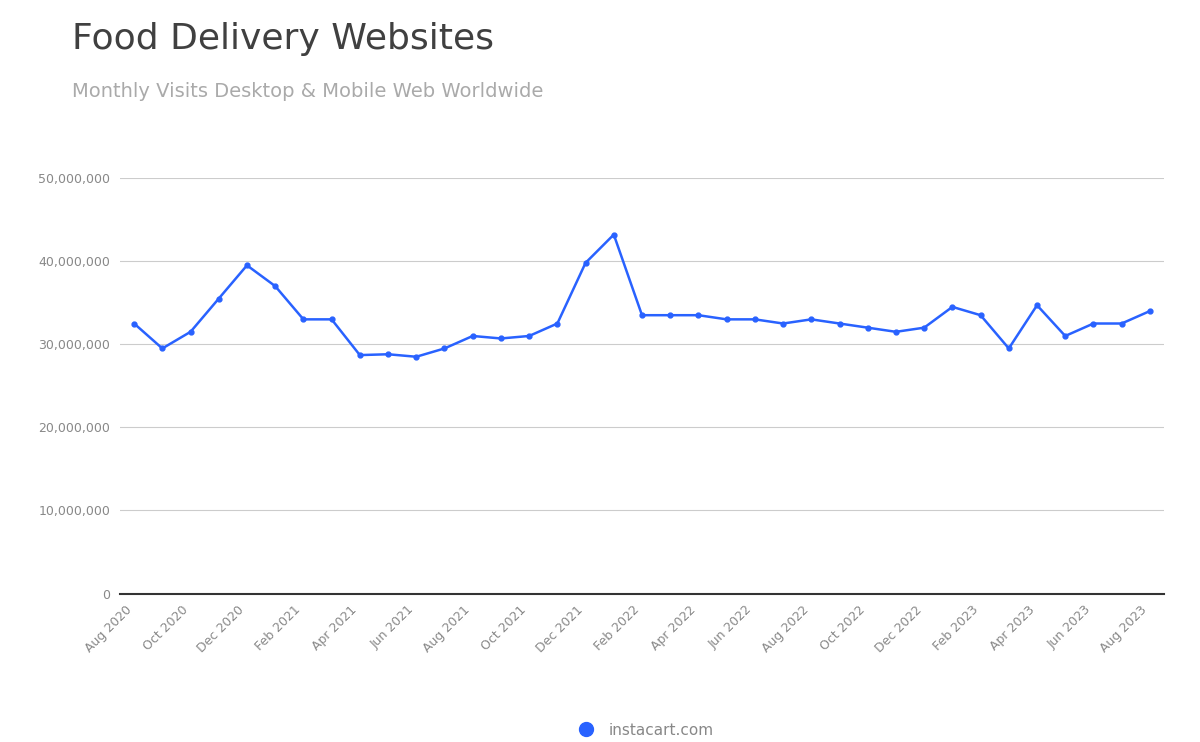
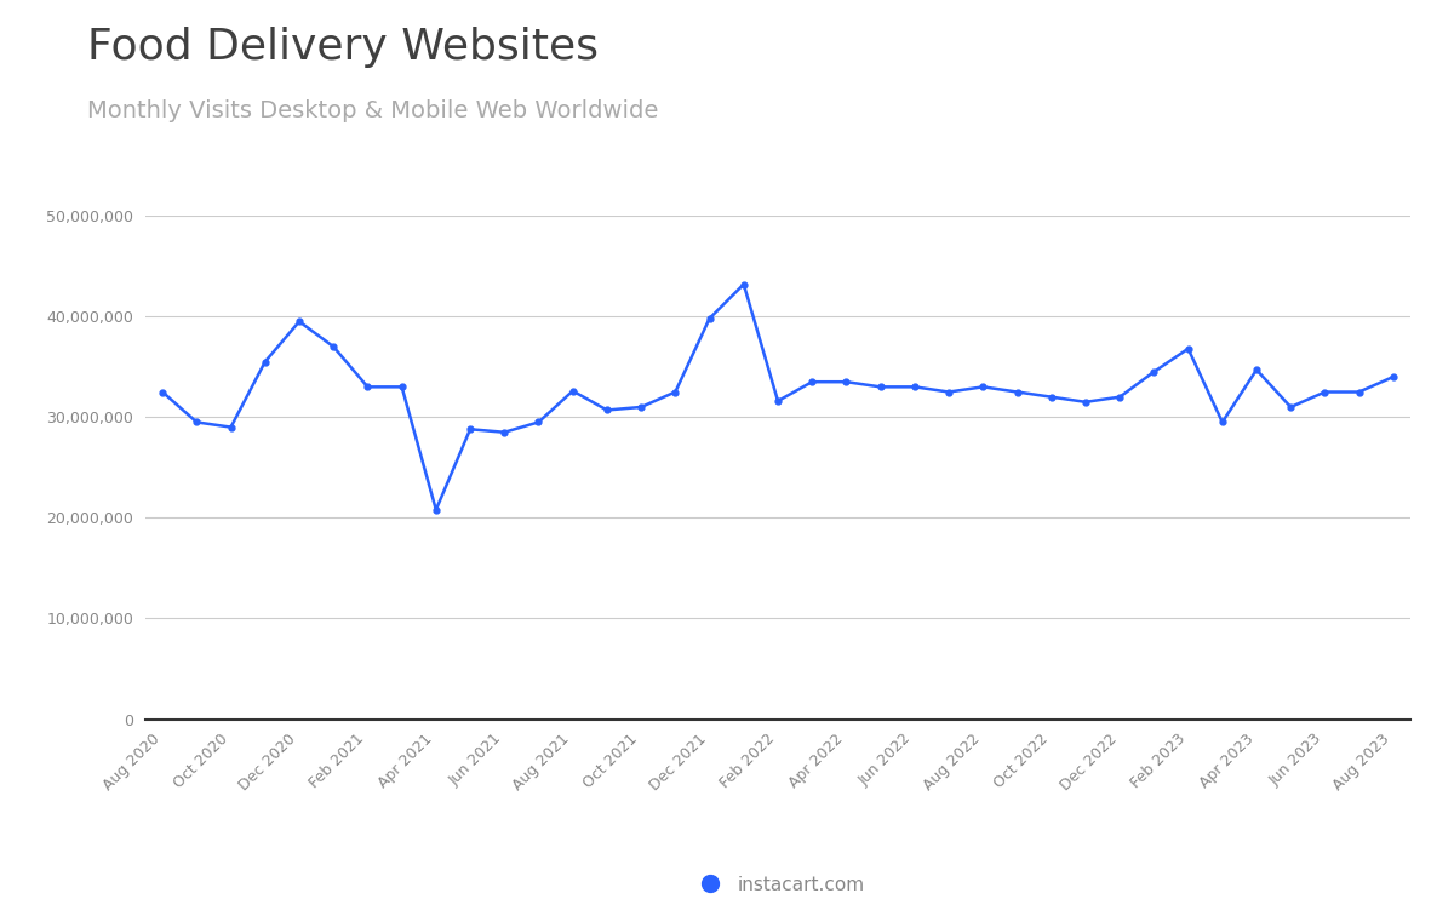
Oct 2020: 31,500,000 -> 29,000,000
Apr 2021: 28,700,000 -> 20,800,000
Aug 2021: 31,000,000 -> 32,600,000
Feb 2022: 33,500,000 -> 31,600,000
Feb 2023: 33,500,000 -> 36,800,000
